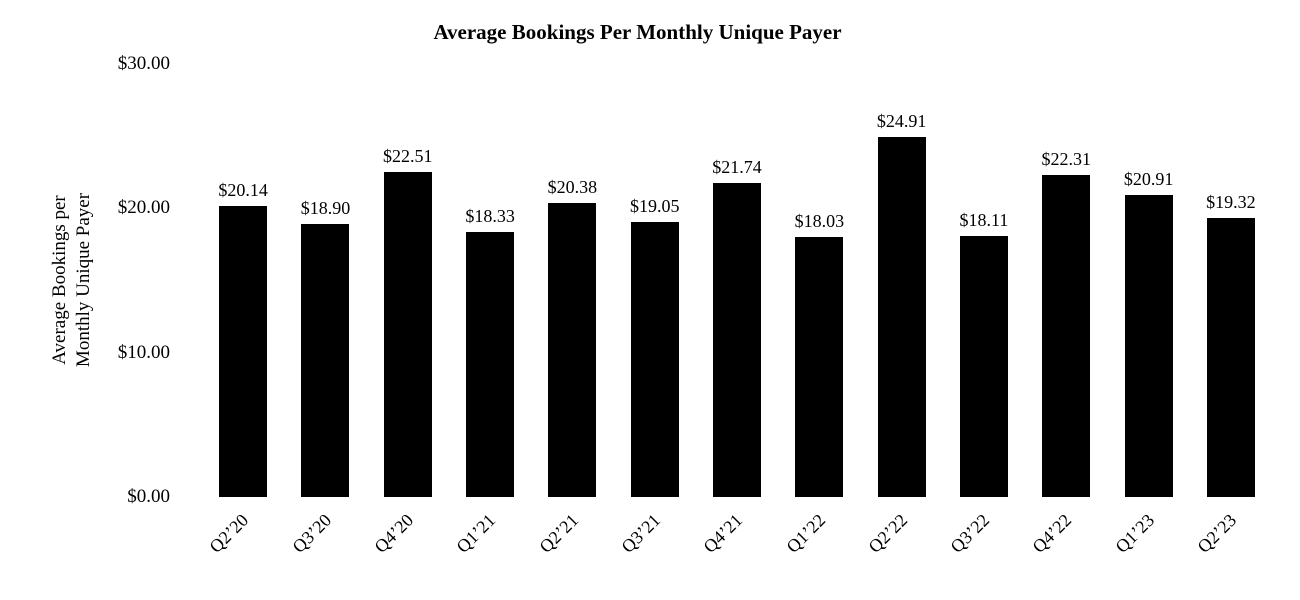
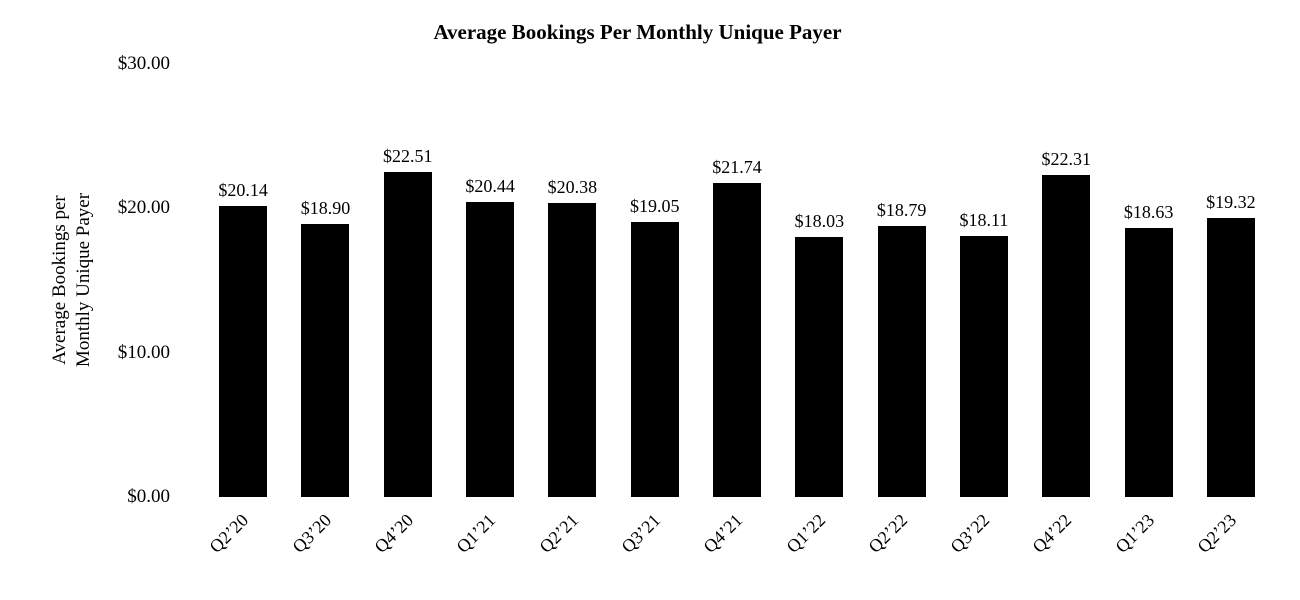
Q1’21: $18.33 -> $20.44
Q2’22: $24.91 -> $18.79
Q1’23: $20.91 -> $18.63
